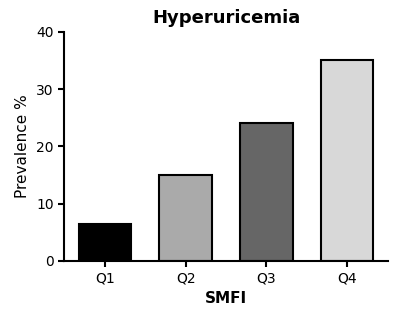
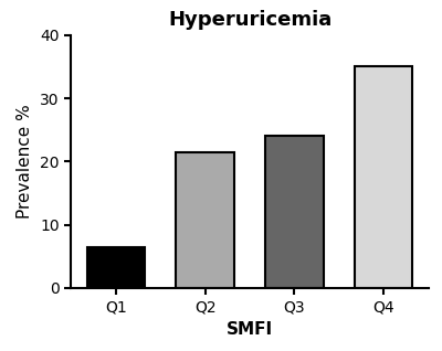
Q2: 15.0 -> 21.5
